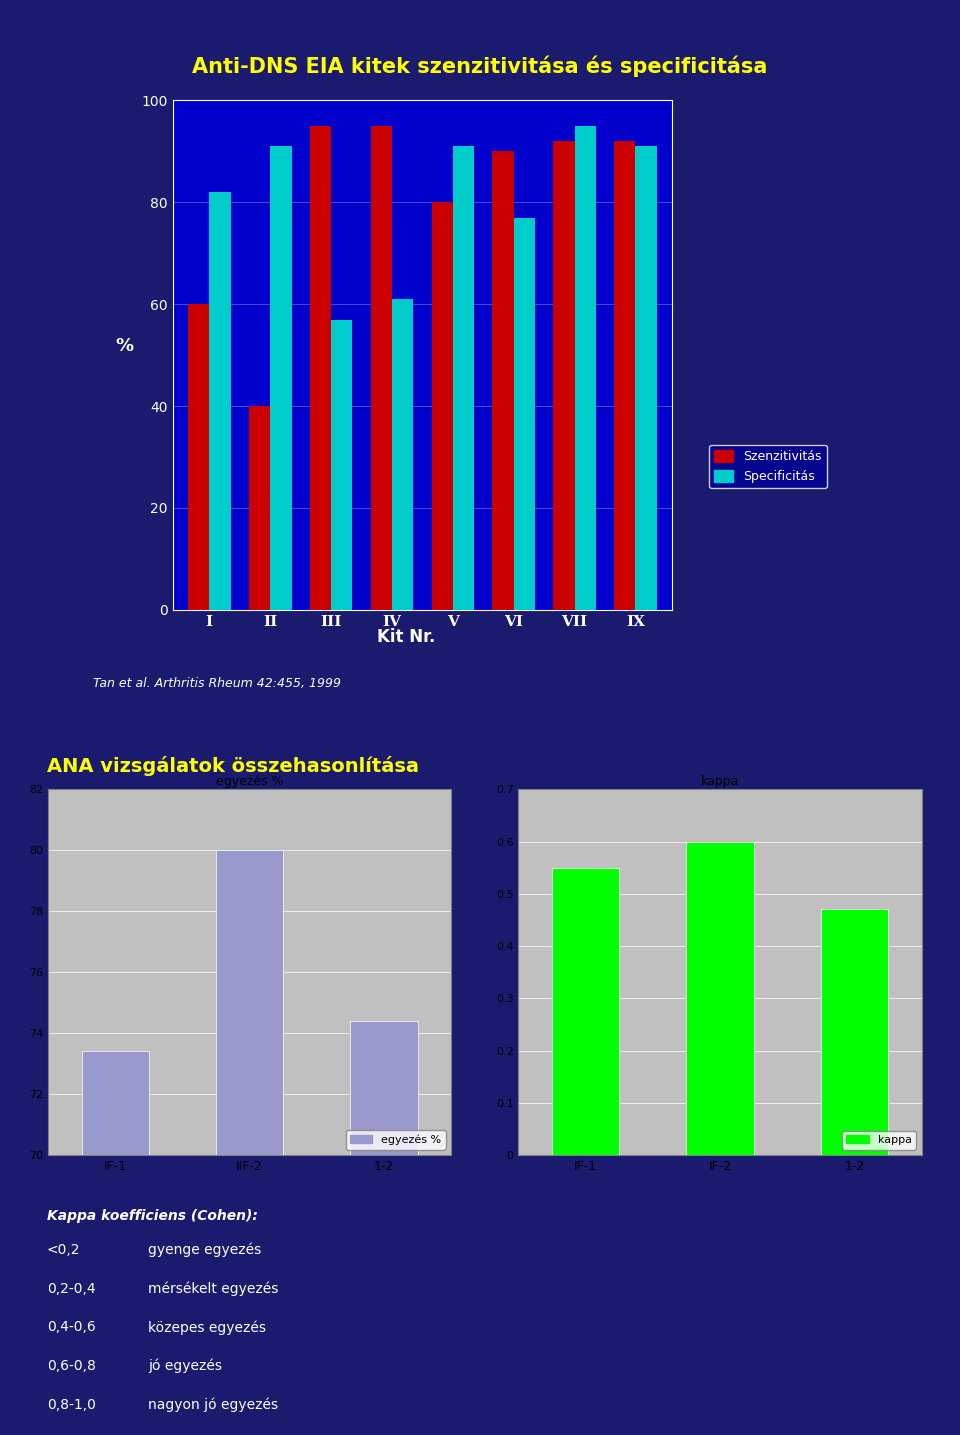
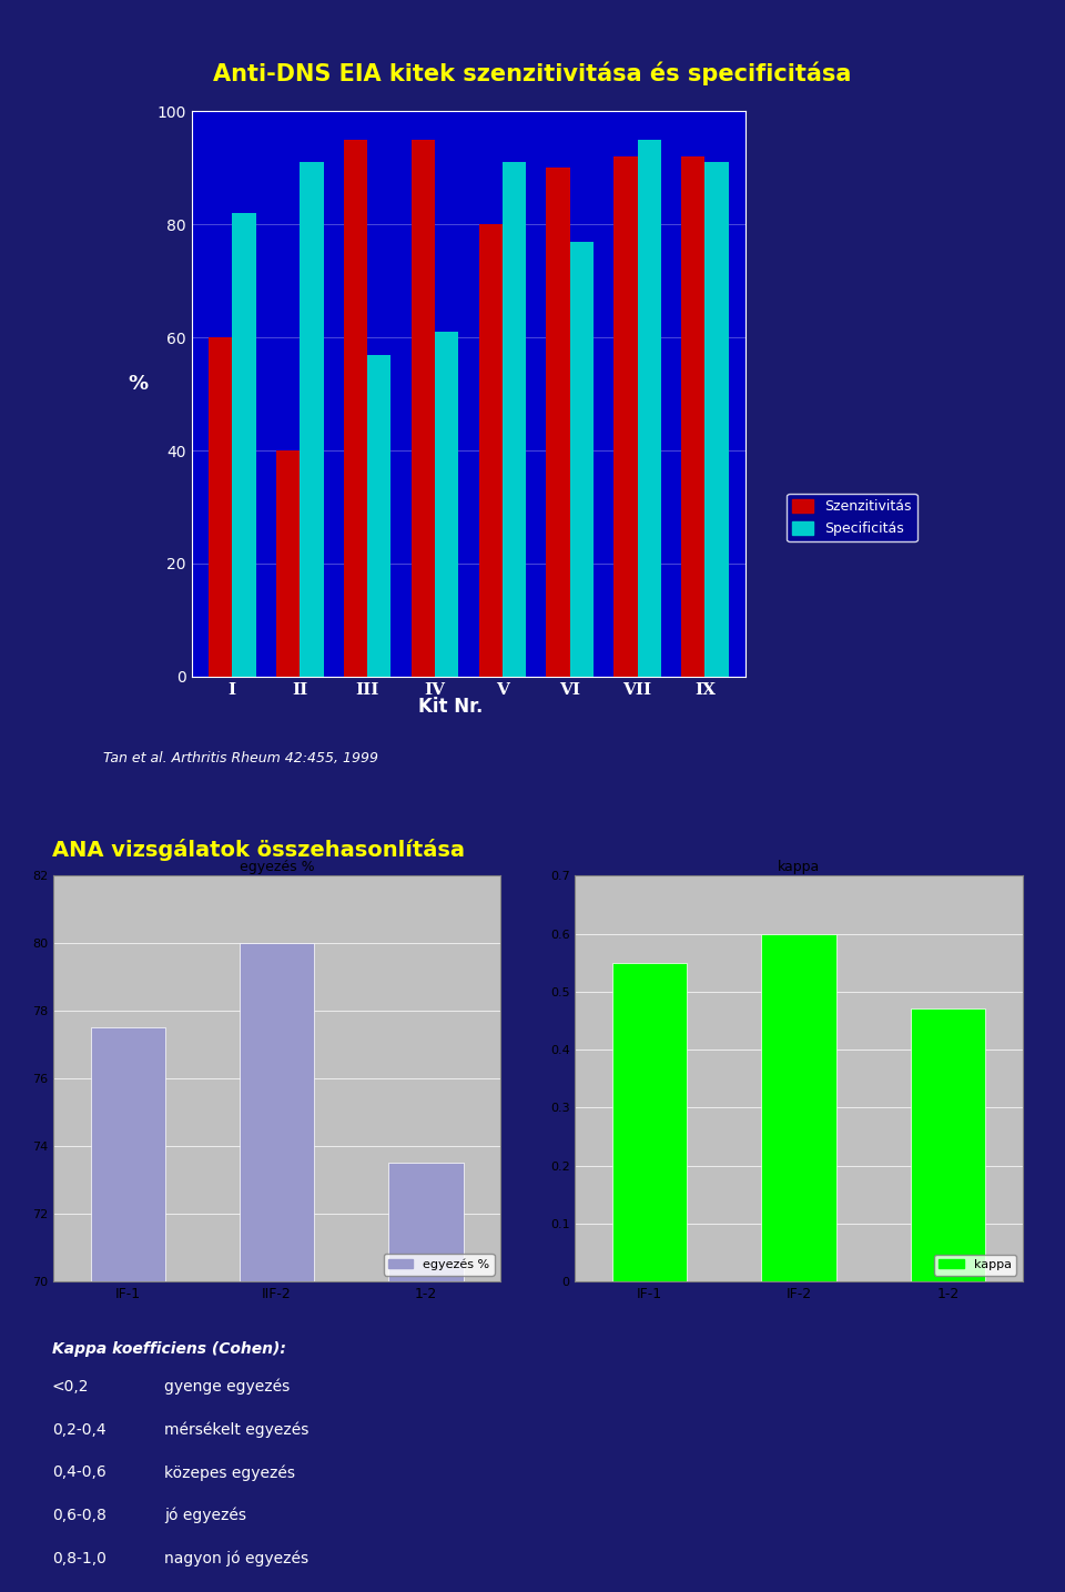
egyezés %/IF-1: 73.4 -> 77.5
egyezés %/1-2: 74.4 -> 73.5
